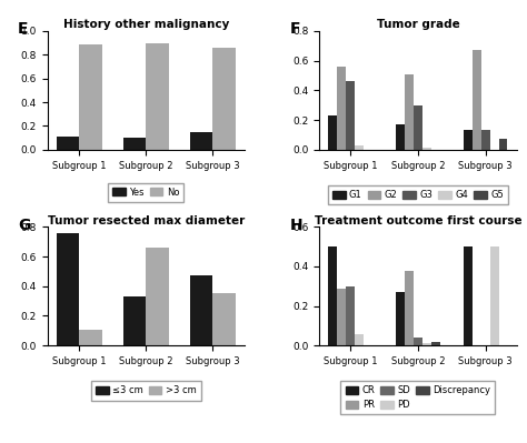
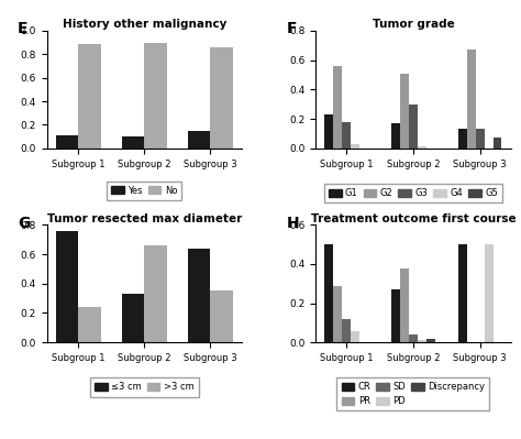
Tumor grade/G3/Subgroup 1: 0.46 -> 0.18
Tumor resected max diameter/>3 cm/Subgroup 1: 0.11 -> 0.24
Tumor resected max diameter/≤3 cm/Subgroup 3: 0.47 -> 0.64
Treatment outcome first course/SD/Subgroup 1: 0.30 -> 0.12
